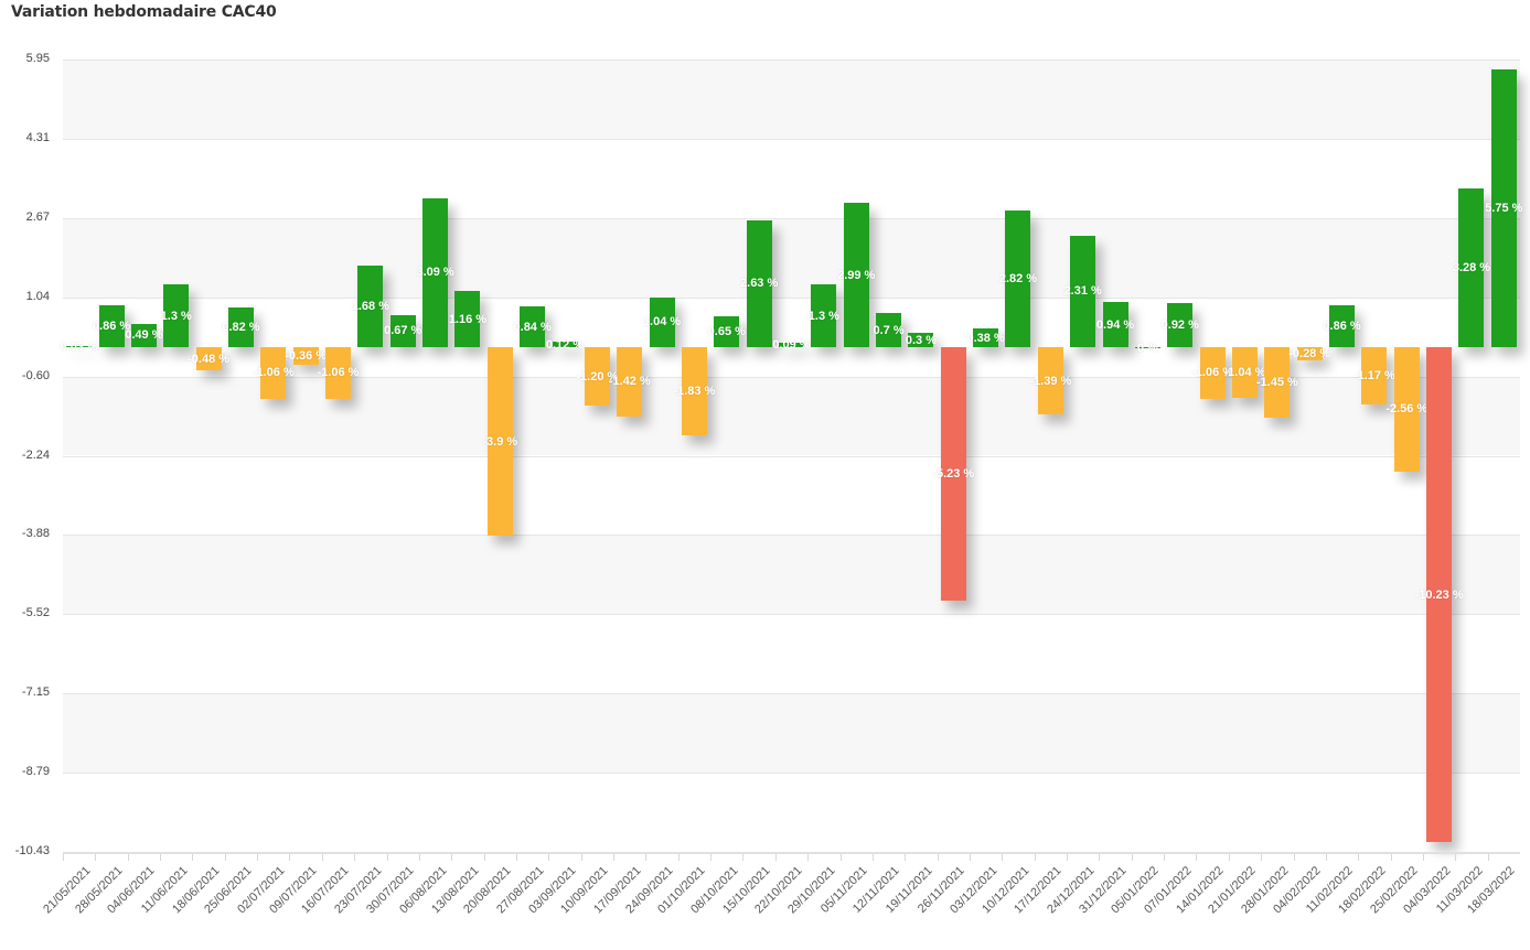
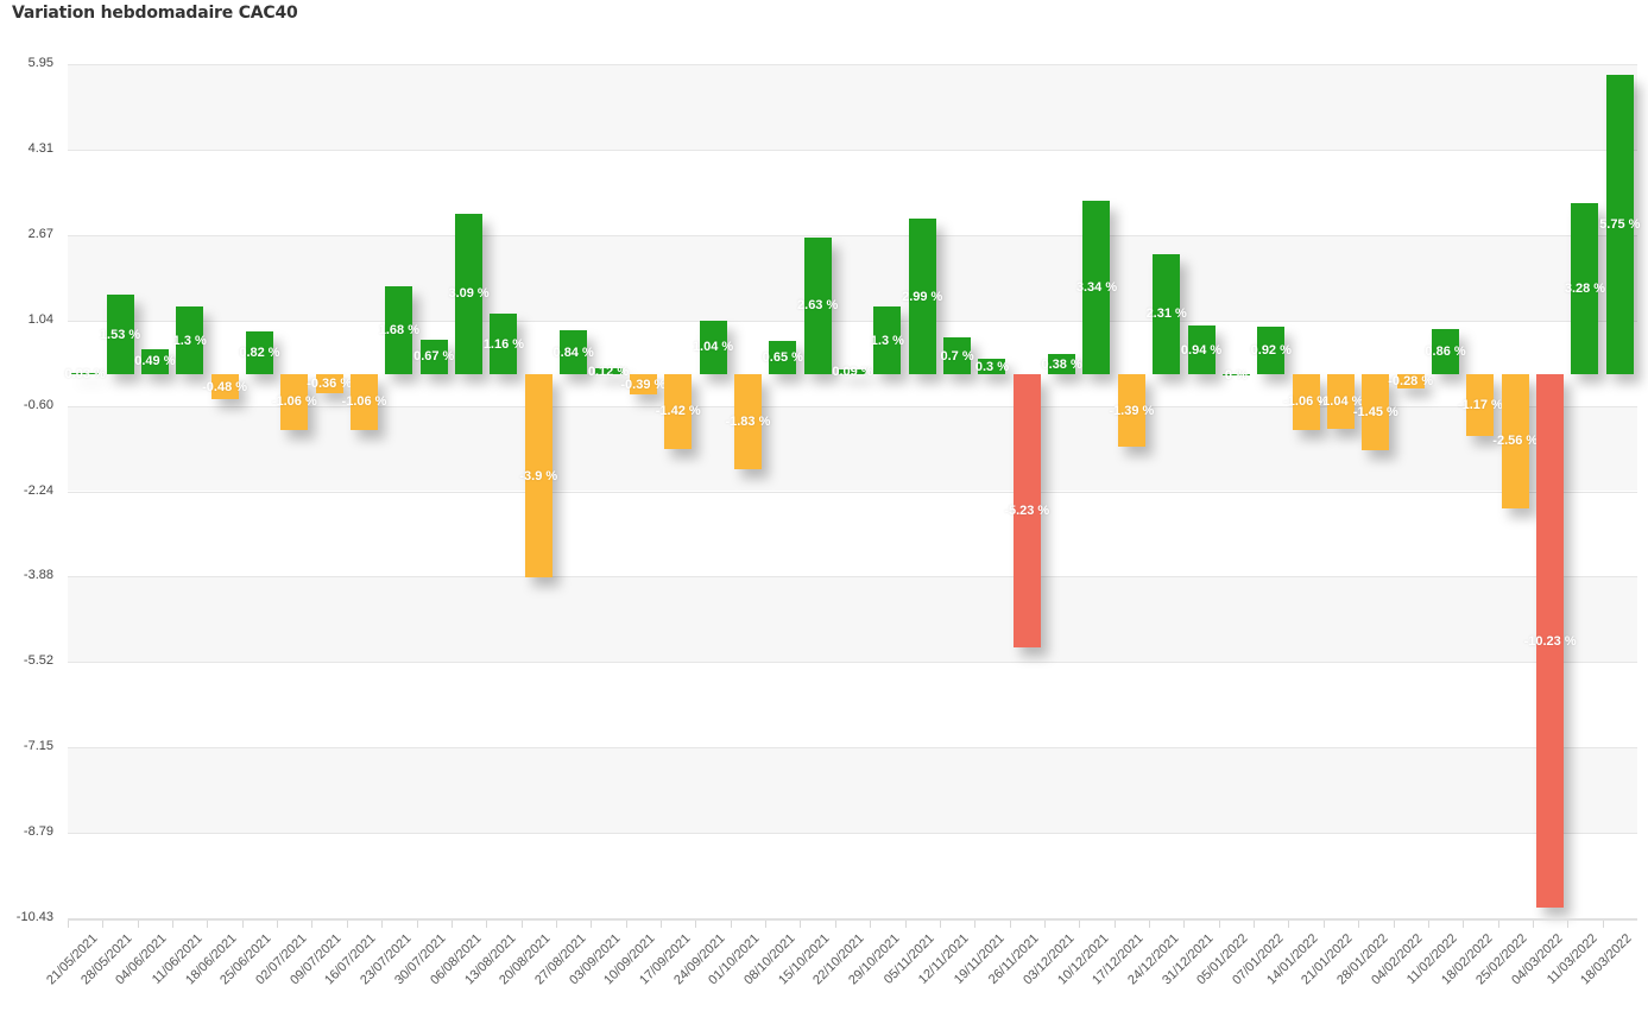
28/05/2021: 0.86 -> 1.53
10/09/2021: -1.20 -> -0.39
10/12/2021: 2.82 -> 3.34
